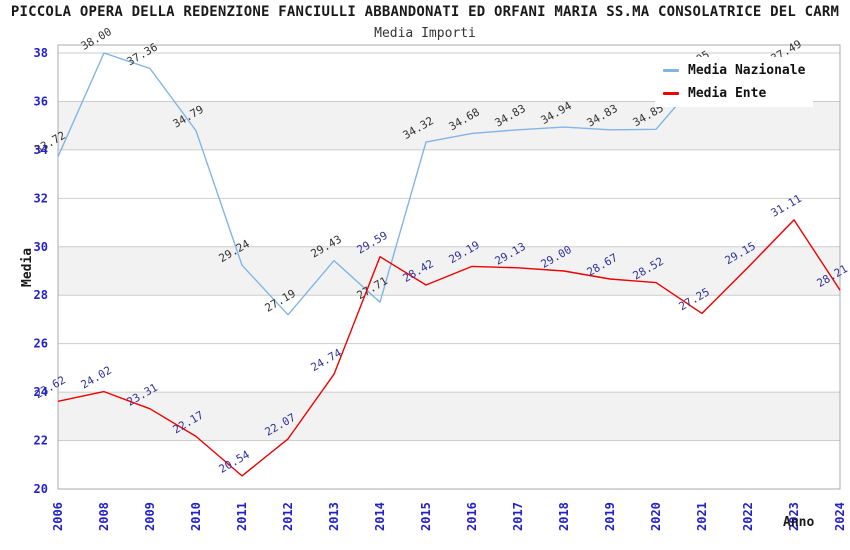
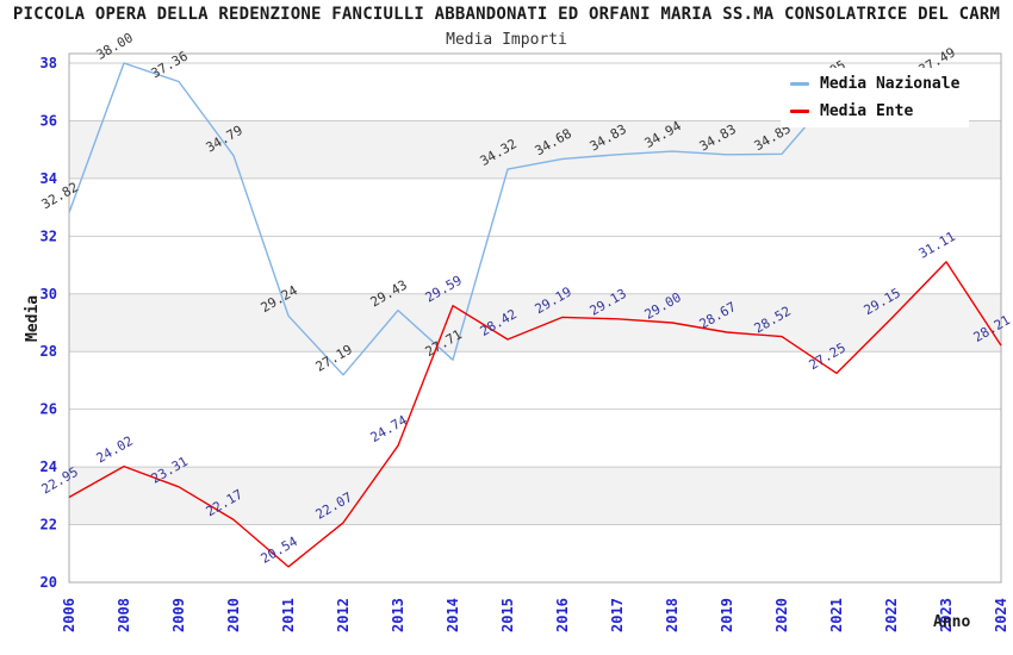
Media Nazionale/2006: 33.72 -> 32.82
Media Ente/2006: 23.62 -> 22.95
